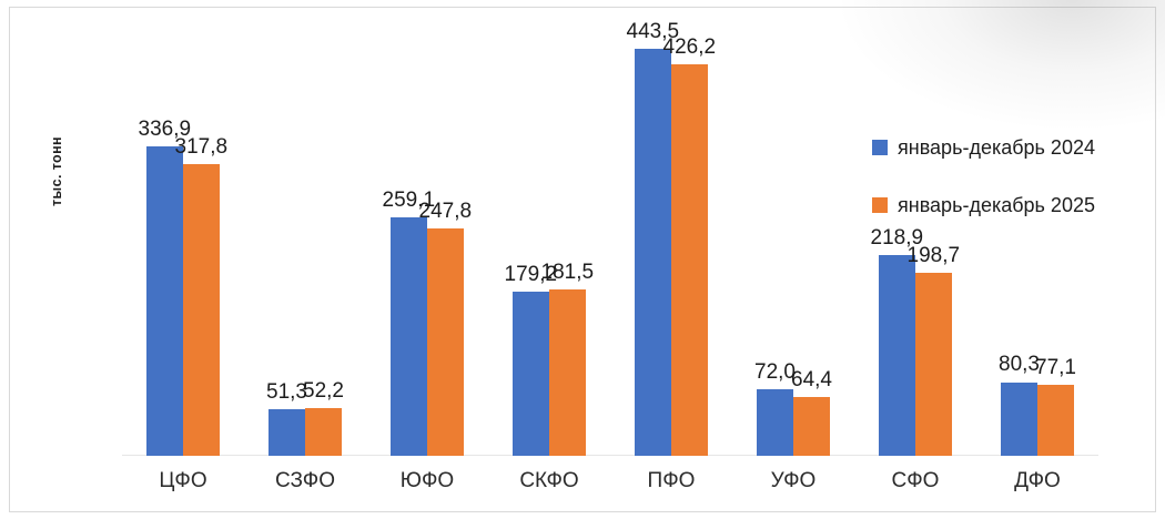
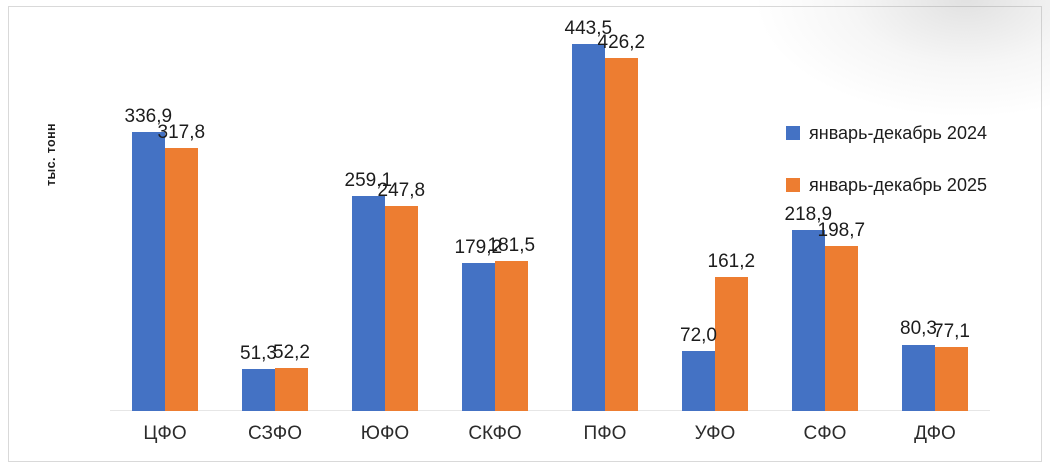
январь-декабрь 2025/УФО: 64,4 -> 161,2
